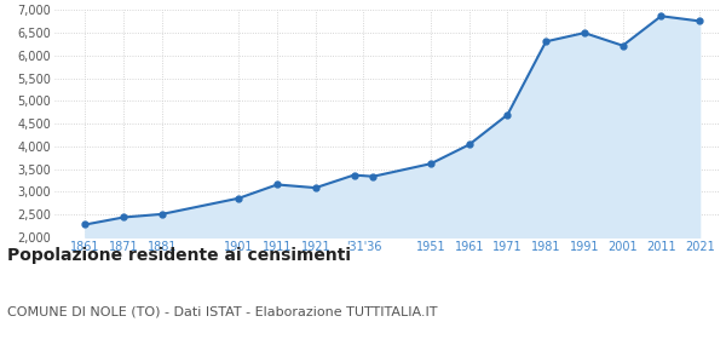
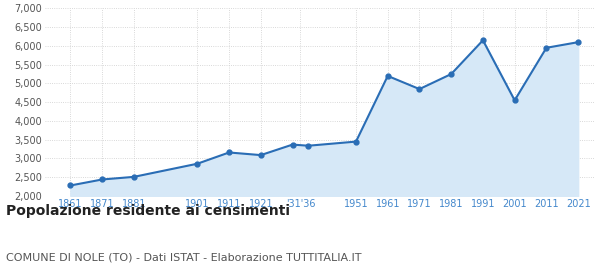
1951: 3,620 -> 3,450
1961: 4,040 -> 5,200
1971: 4,700 -> 4,850
1981: 6,310 -> 5,250
1991: 6,500 -> 6,150
2001: 6,220 -> 4,550
2011: 6,870 -> 5,950
2021: 6,760 -> 6,100
